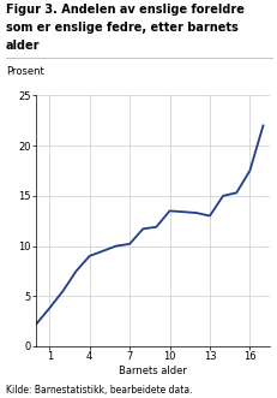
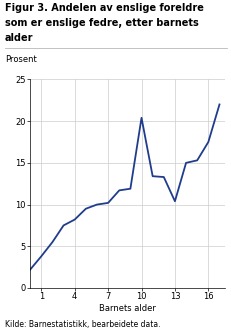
4: 9.0 -> 8.2
10: 13.5 -> 20.4
13: 13.0 -> 10.4
